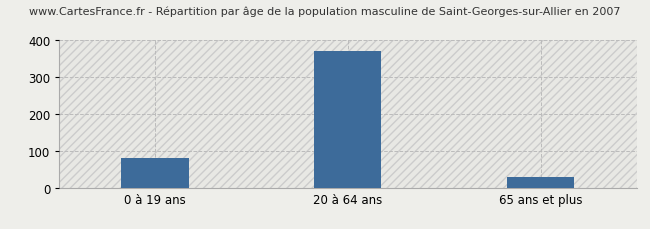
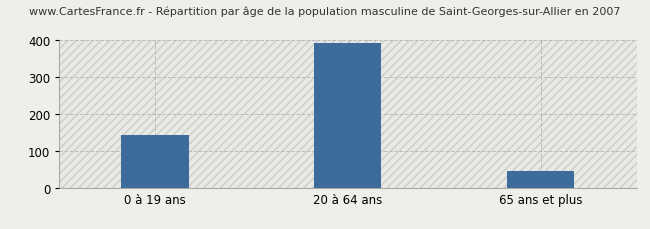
0 à 19 ans: 80 -> 143
20 à 64 ans: 370 -> 393
65 ans et plus: 30 -> 46
